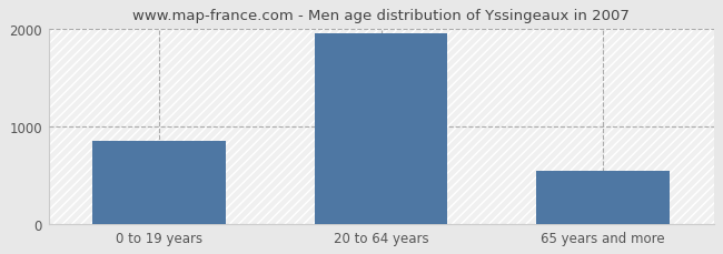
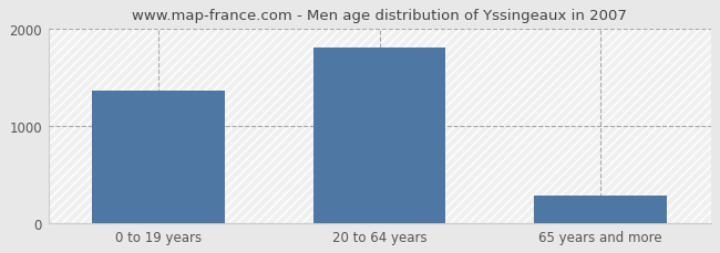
0 to 19 years: 860 -> 1360
20 to 64 years: 1960 -> 1800
65 years and more: 540 -> 280
